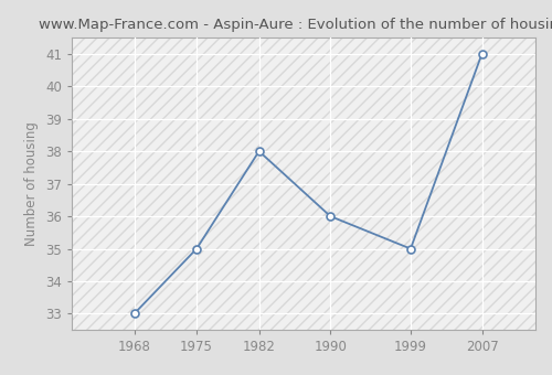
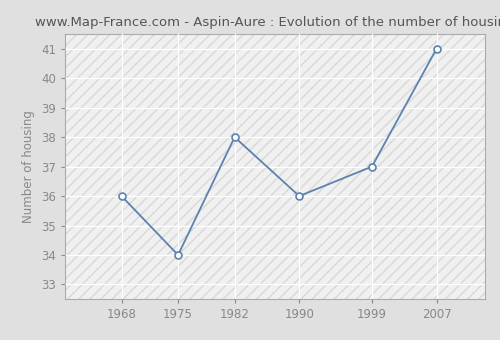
1968: 33 -> 36
1975: 35 -> 34
1999: 35 -> 37
